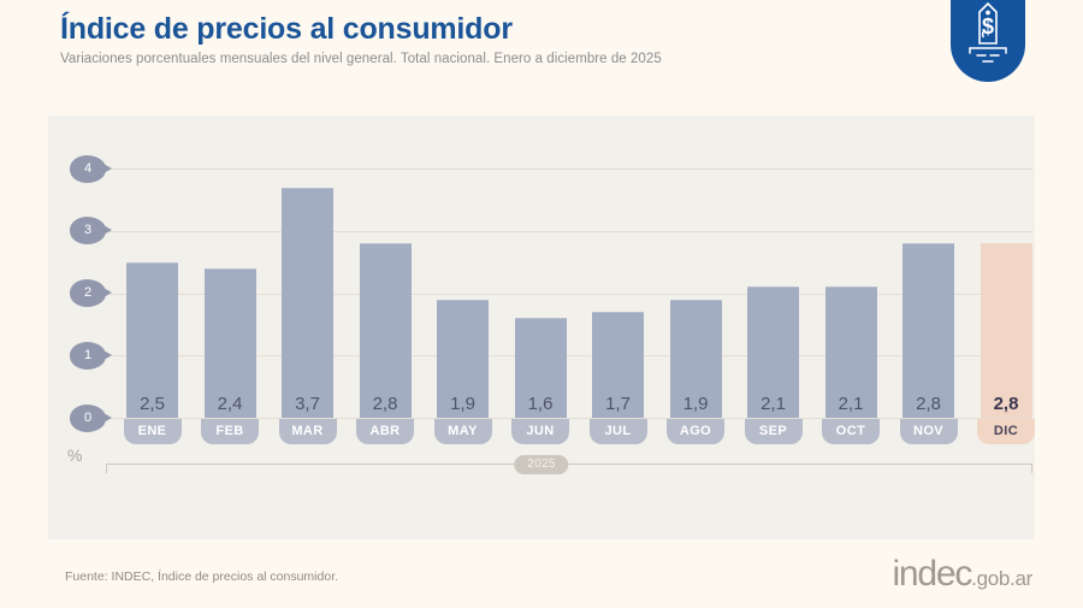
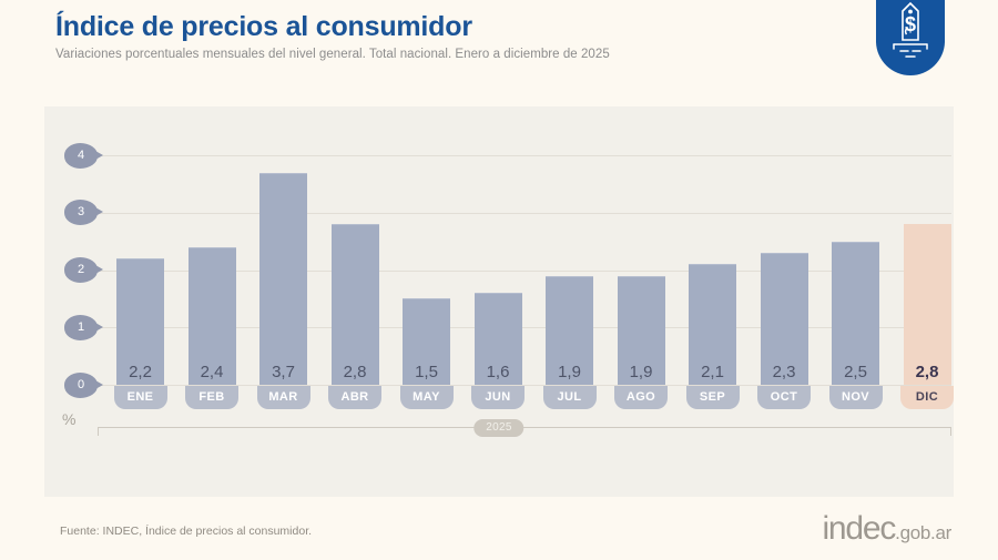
ENE: 2,5 -> 2,2
MAY: 1,9 -> 1,5
JUL: 1,7 -> 1,9
OCT: 2,1 -> 2,3
NOV: 2,8 -> 2,5
